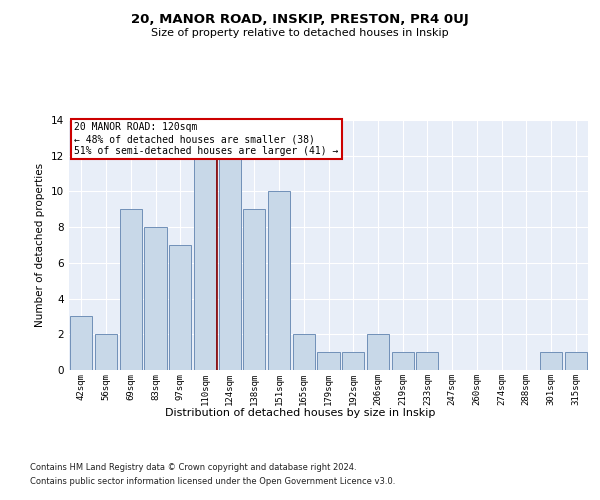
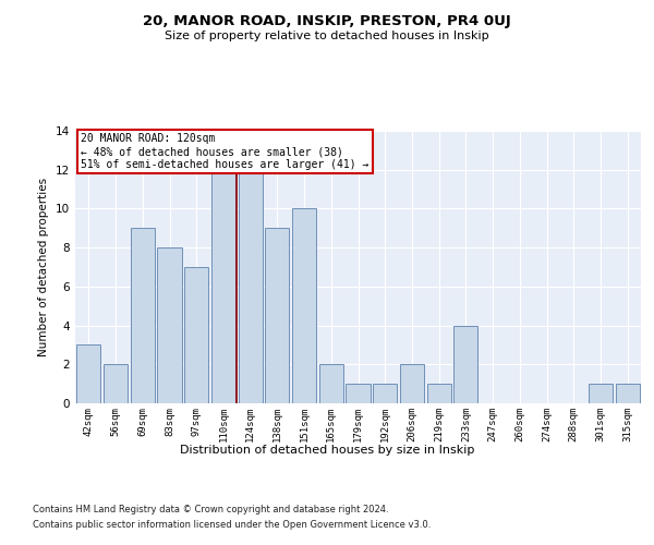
233sqm: 1 -> 4
